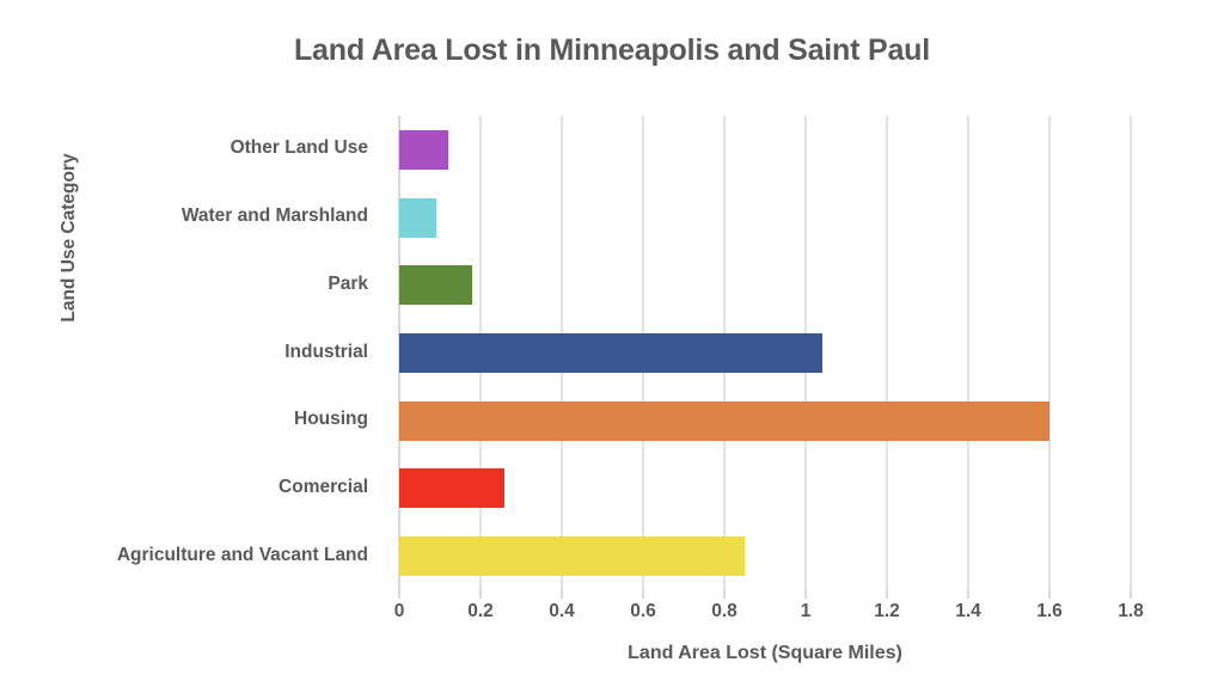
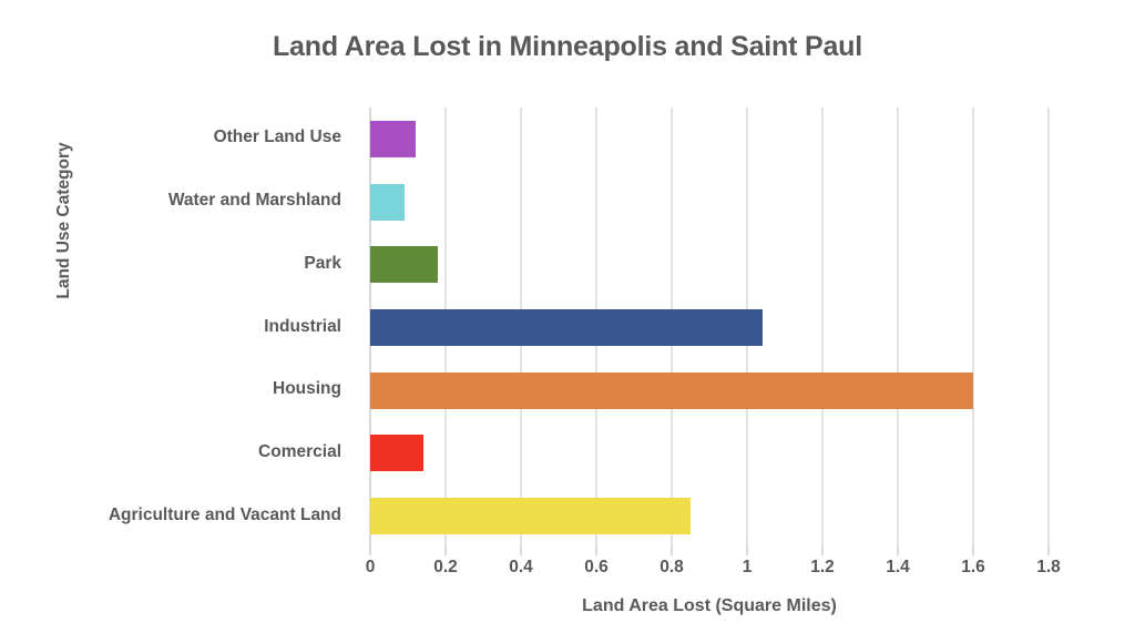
Comercial: 0.26 -> 0.14
